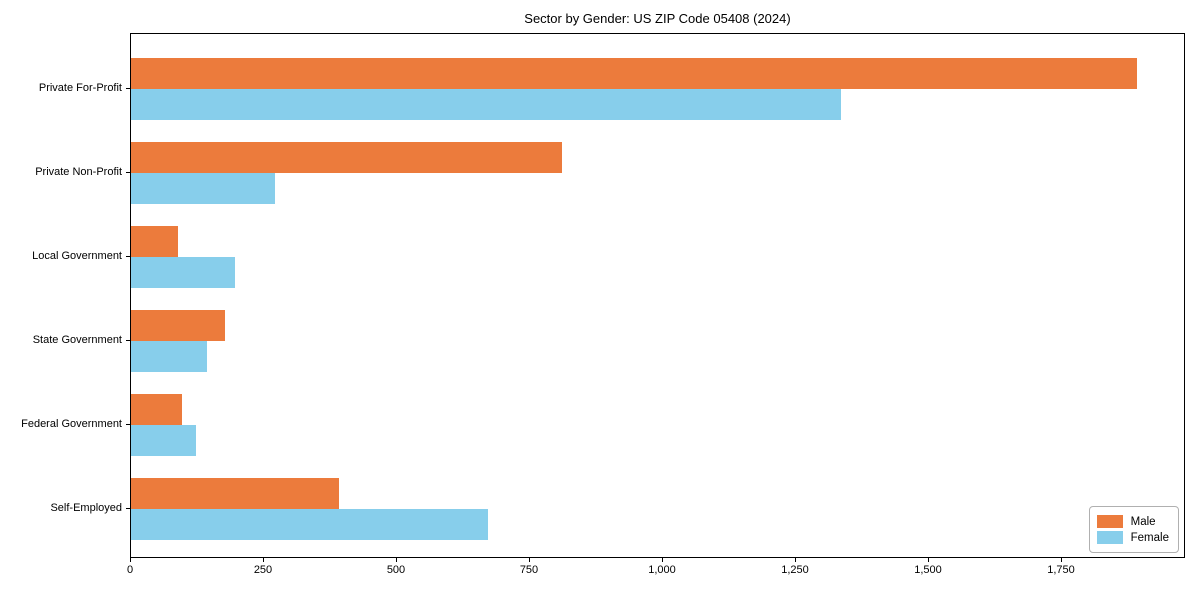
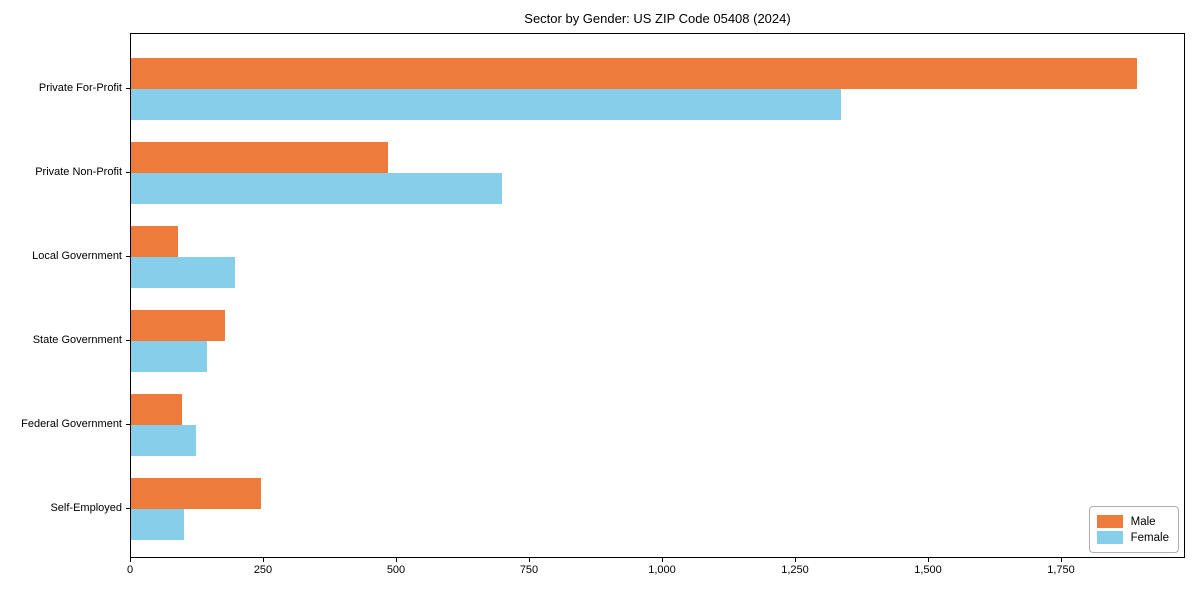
Male/Private Non-Profit: 810 -> 480
Female/Private Non-Profit: 270 -> 700
Male/Self-Employed: 390 -> 240
Female/Self-Employed: 670 -> 100
